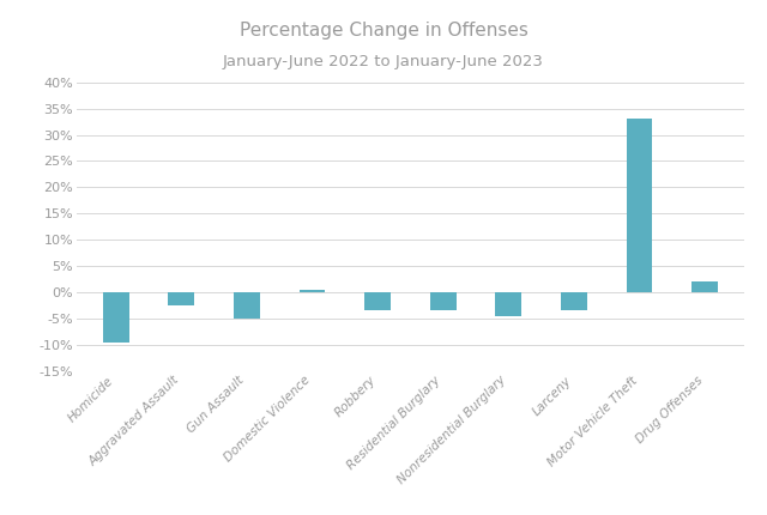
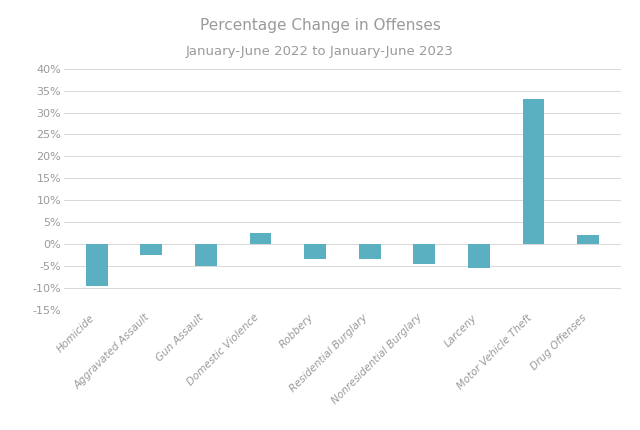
Domestic Violence: 0.5% -> 2.5%
Larceny: -3.5% -> -5.5%
